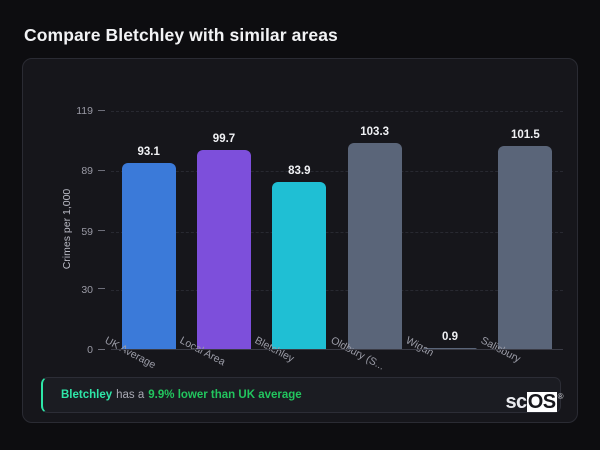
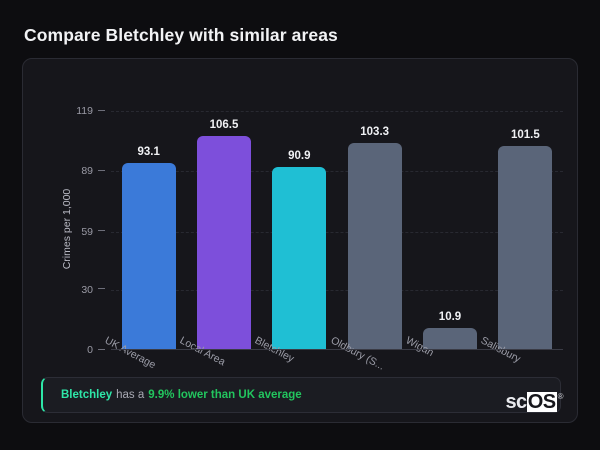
Local Area: 99.7 -> 106.5
Bletchley: 83.9 -> 90.9
Wigan: 0.9 -> 10.9
